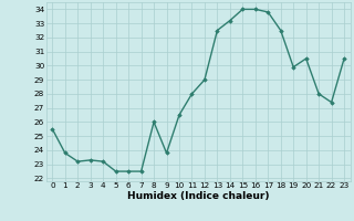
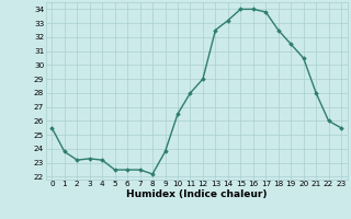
8: 26.0 -> 22.2
19: 29.9 -> 31.5
22: 27.4 -> 26.0
23: 30.5 -> 25.5
